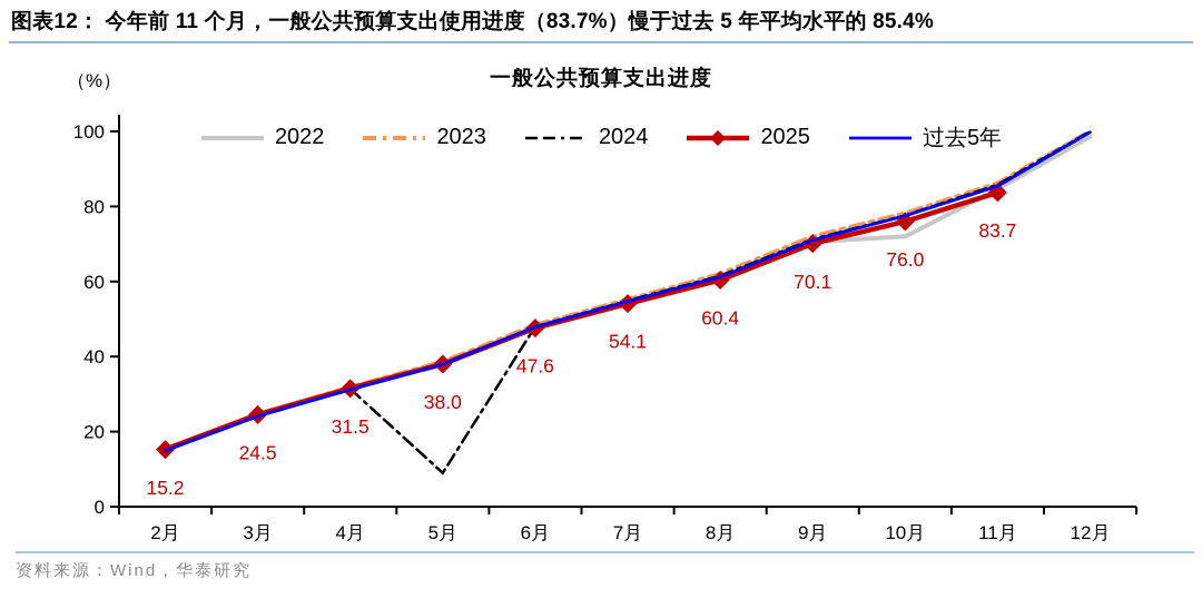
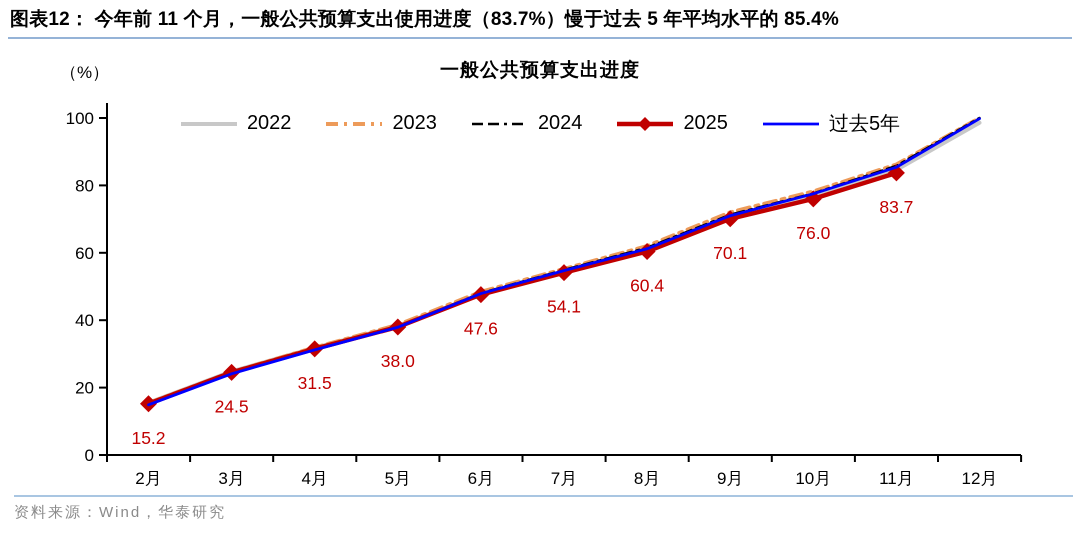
2024/5月: 9 -> 38
2022/10月: 72 -> 77
